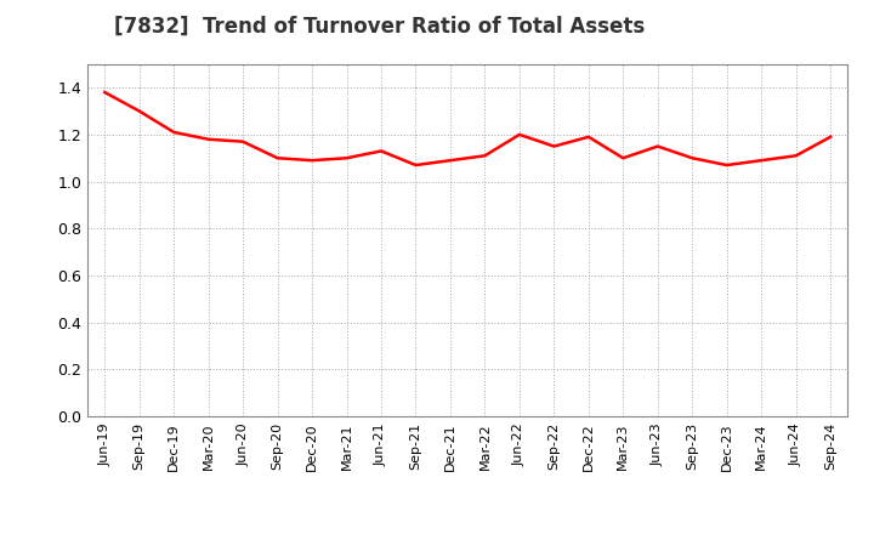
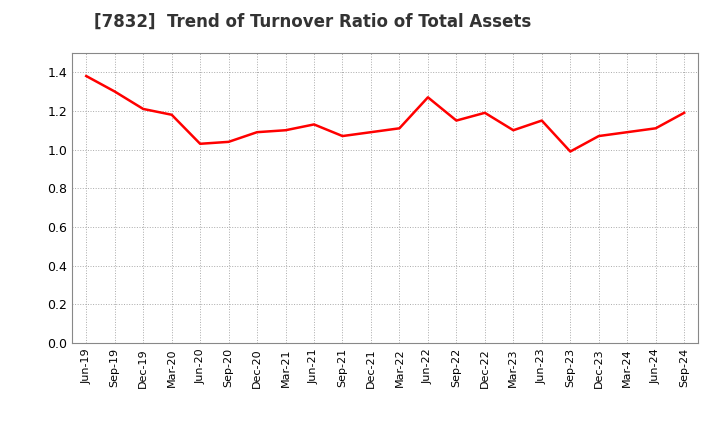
Jun-20: 1.17 -> 1.03
Sep-20: 1.10 -> 1.04
Jun-22: 1.20 -> 1.27
Sep-23: 1.10 -> 0.99
